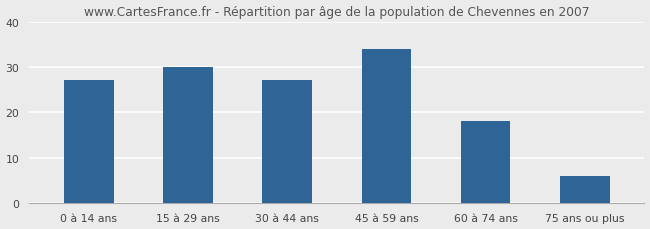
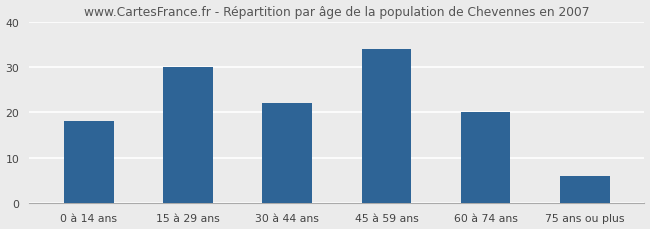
0 à 14 ans: 27 -> 18
30 à 44 ans: 27 -> 22
60 à 74 ans: 18 -> 20
